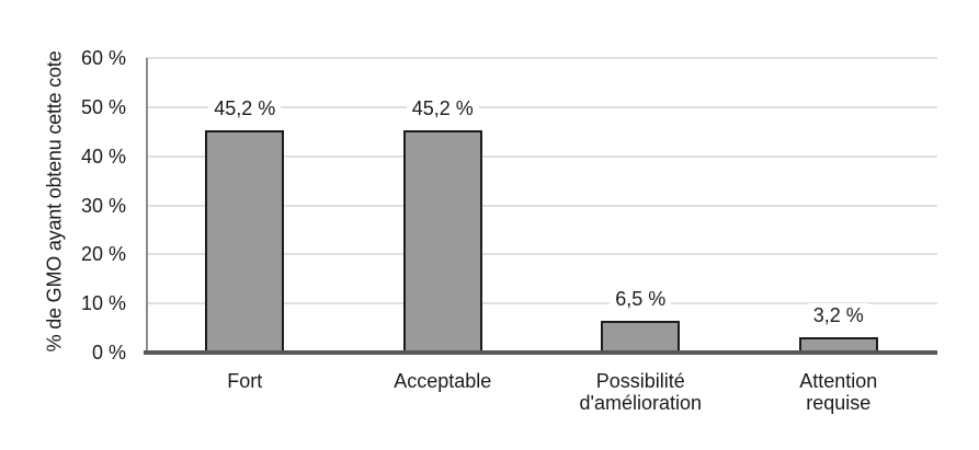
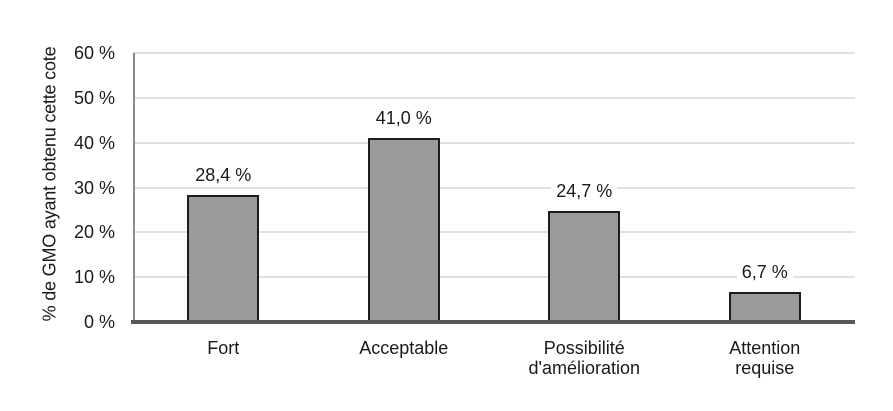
Fort: 45,2 -> 28,4
Acceptable: 45,2 -> 41,0
Possibilité d'amélioration: 6,5 -> 24,7
Attention requise: 3,2 -> 6,7
